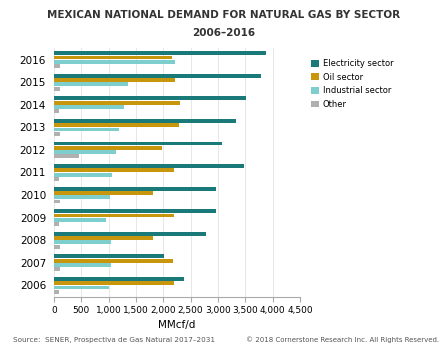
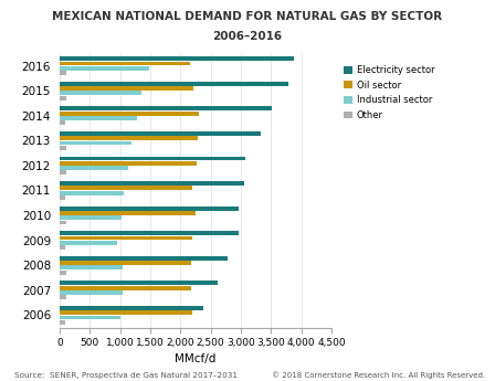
Industrial sector/2016: 2,220 -> 1,480
Oil sector/2012: 1,980 -> 2,260
Other/2012: 460 -> 110
Electricity sector/2011: 3,480 -> 3,060
Oil sector/2010: 1,820 -> 2,250
Oil sector/2008: 1,820 -> 2,170
Electricity sector/2007: 2,020 -> 2,620
